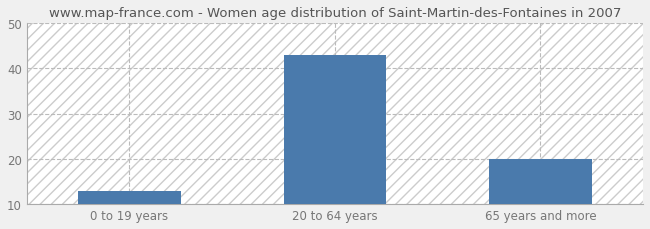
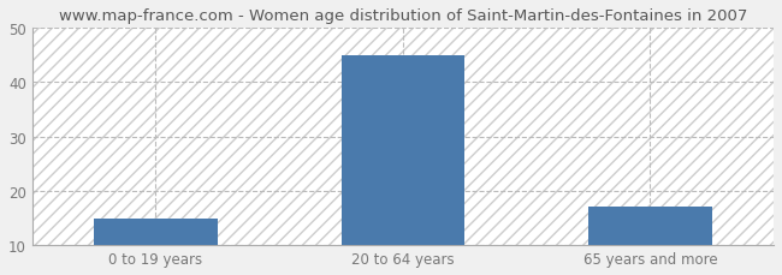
0 to 19 years: 13 -> 15
20 to 64 years: 43 -> 45
65 years and more: 20 -> 17
